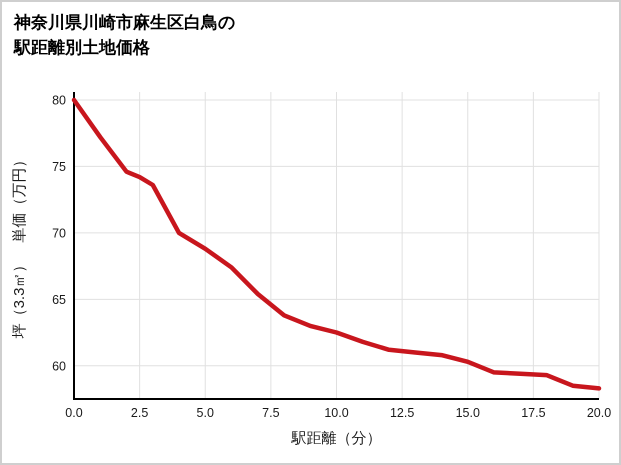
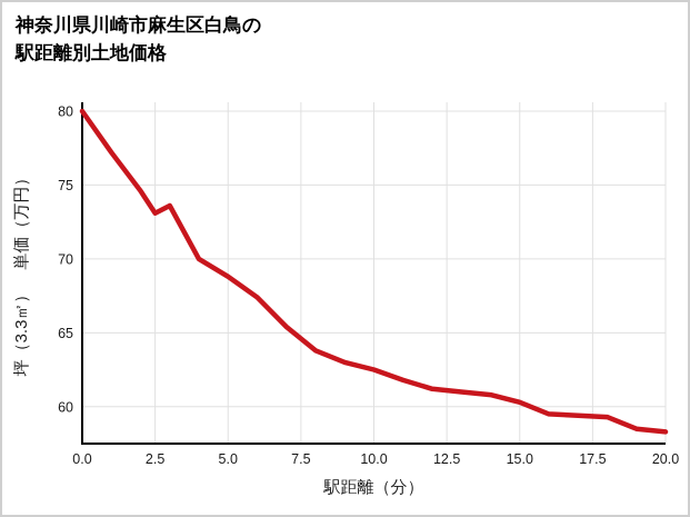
2.5: 74,2 -> 73,1
